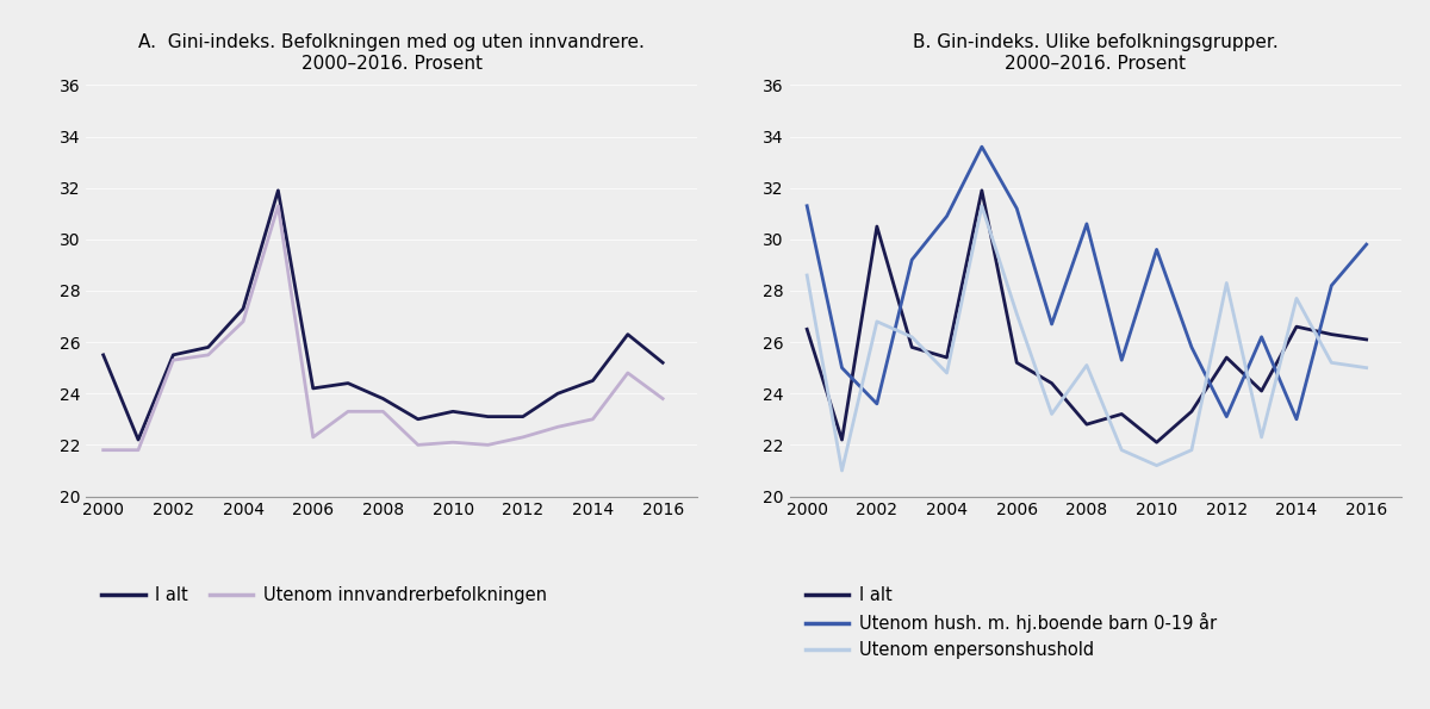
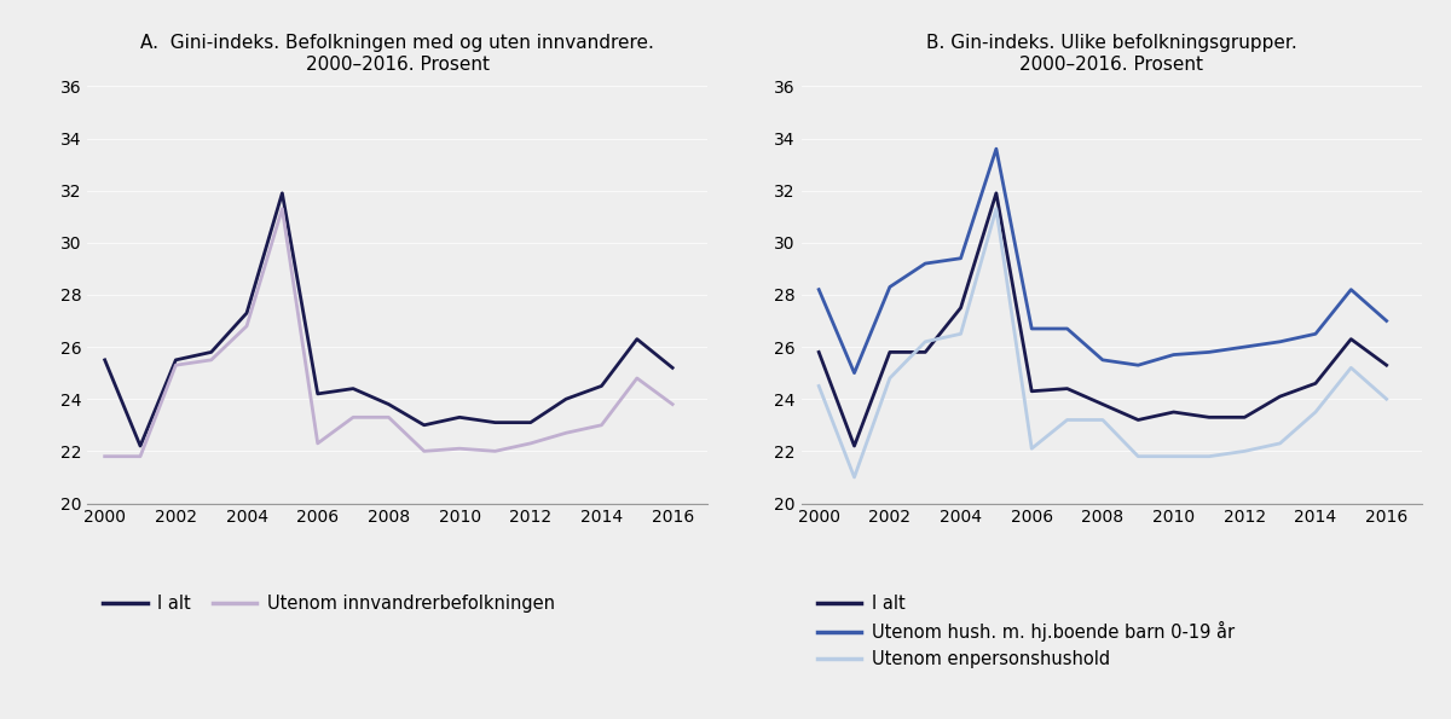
B. Gin-indeks. Ulike befolkningsgrupper. 2000–2016. Prosent/I alt/2000: 26.5 -> 25.8
B. Gin-indeks. Ulike befolkningsgrupper. 2000–2016. Prosent/Utenom hush. m. hj.boende barn 0-19 år/2000: 31.3 -> 28.2
B. Gin-indeks. Ulike befolkningsgrupper. 2000–2016. Prosent/Utenom enpersonshushold/2000: 28.6 -> 24.5
B. Gin-indeks. Ulike befolkningsgrupper. 2000–2016. Prosent/I alt/2002: 30.5 -> 25.8
B. Gin-indeks. Ulike befolkningsgrupper. 2000–2016. Prosent/Utenom hush. m. hj.boende barn 0-19 år/2002: 23.6 -> 28.3
B. Gin-indeks. Ulike befolkningsgrupper. 2000–2016. Prosent/Utenom enpersonshushold/2002: 26.8 -> 24.8
B. Gin-indeks. Ulike befolkningsgrupper. 2000–2016. Prosent/I alt/2004: 25.4 -> 27.5
B. Gin-indeks. Ulike befolkningsgrupper. 2000–2016. Prosent/Utenom hush. m. hj.boende barn 0-19 år/2004: 30.9 -> 29.4
B. Gin-indeks. Ulike befolkningsgrupper. 2000–2016. Prosent/Utenom enpersonshushold/2004: 24.8 -> 26.5
B. Gin-indeks. Ulike befolkningsgrupper. 2000–2016. Prosent/I alt/2006: 25.2 -> 24.3
B. Gin-indeks. Ulike befolkningsgrupper. 2000–2016. Prosent/Utenom hush. m. hj.boende barn 0-19 år/2006: 31.2 -> 26.7
B. Gin-indeks. Ulike befolkningsgrupper. 2000–2016. Prosent/Utenom enpersonshushold/2006: 27.1 -> 22.1
B. Gin-indeks. Ulike befolkningsgrupper. 2000–2016. Prosent/I alt/2008: 22.8 -> 23.8
B. Gin-indeks. Ulike befolkningsgrupper. 2000–2016. Prosent/Utenom hush. m. hj.boende barn 0-19 år/2008: 30.6 -> 25.5
B. Gin-indeks. Ulike befolkningsgrupper. 2000–2016. Prosent/Utenom enpersonshushold/2008: 25.1 -> 23.2
B. Gin-indeks. Ulike befolkningsgrupper. 2000–2016. Prosent/I alt/2010: 22.1 -> 23.5
B. Gin-indeks. Ulike befolkningsgrupper. 2000–2016. Prosent/Utenom hush. m. hj.boende barn 0-19 år/2010: 29.6 -> 25.7
B. Gin-indeks. Ulike befolkningsgrupper. 2000–2016. Prosent/Utenom enpersonshushold/2010: 21.2 -> 21.8
B. Gin-indeks. Ulike befolkningsgrupper. 2000–2016. Prosent/I alt/2012: 25.4 -> 23.3
B. Gin-indeks. Ulike befolkningsgrupper. 2000–2016. Prosent/Utenom hush. m. hj.boende barn 0-19 år/2012: 23.1 -> 26.0
B. Gin-indeks. Ulike befolkningsgrupper. 2000–2016. Prosent/Utenom enpersonshushold/2012: 28.3 -> 22.0
B. Gin-indeks. Ulike befolkningsgrupper. 2000–2016. Prosent/I alt/2014: 26.6 -> 24.6
B. Gin-indeks. Ulike befolkningsgrupper. 2000–2016. Prosent/Utenom hush. m. hj.boende barn 0-19 år/2014: 23.0 -> 26.5
B. Gin-indeks. Ulike befolkningsgrupper. 2000–2016. Prosent/Utenom enpersonshushold/2014: 27.7 -> 23.5
B. Gin-indeks. Ulike befolkningsgrupper. 2000–2016. Prosent/I alt/2016: 26.1 -> 25.3
B. Gin-indeks. Ulike befolkningsgrupper. 2000–2016. Prosent/Utenom hush. m. hj.boende barn 0-19 år/2016: 29.8 -> 27.0
B. Gin-indeks. Ulike befolkningsgrupper. 2000–2016. Prosent/Utenom enpersonshushold/2016: 25.0 -> 24.0
